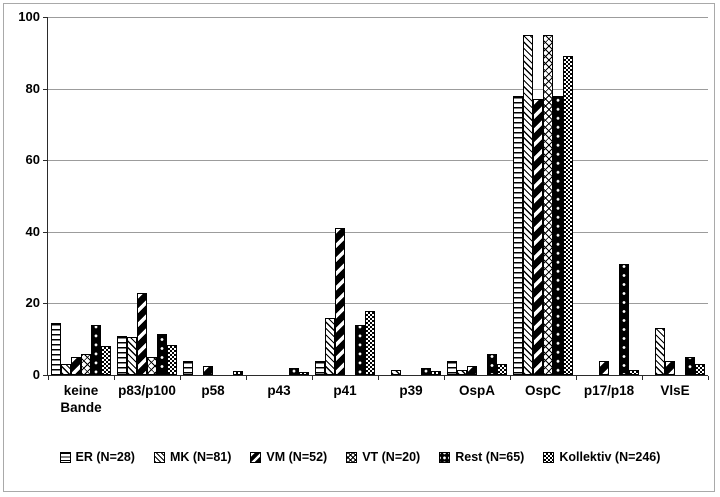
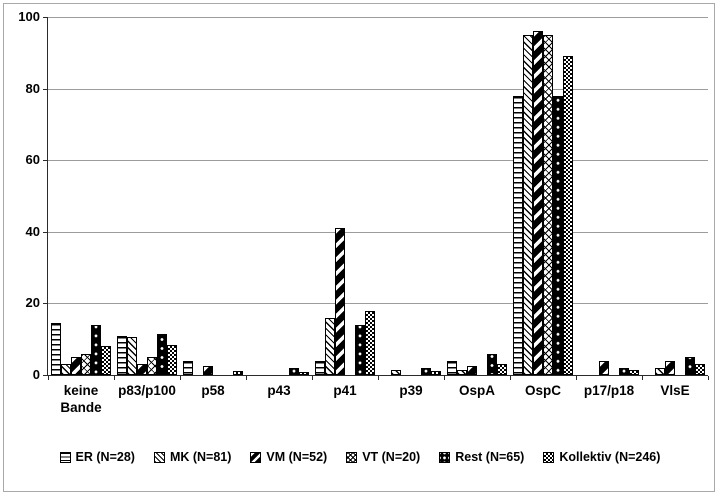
VM (N=52)/p83/p100: 23 -> 3
VM (N=52)/OspC: 77 -> 96
Rest (N=65)/p17/p18: 31 -> 2
MK (N=81)/VlsE: 13 -> 2
